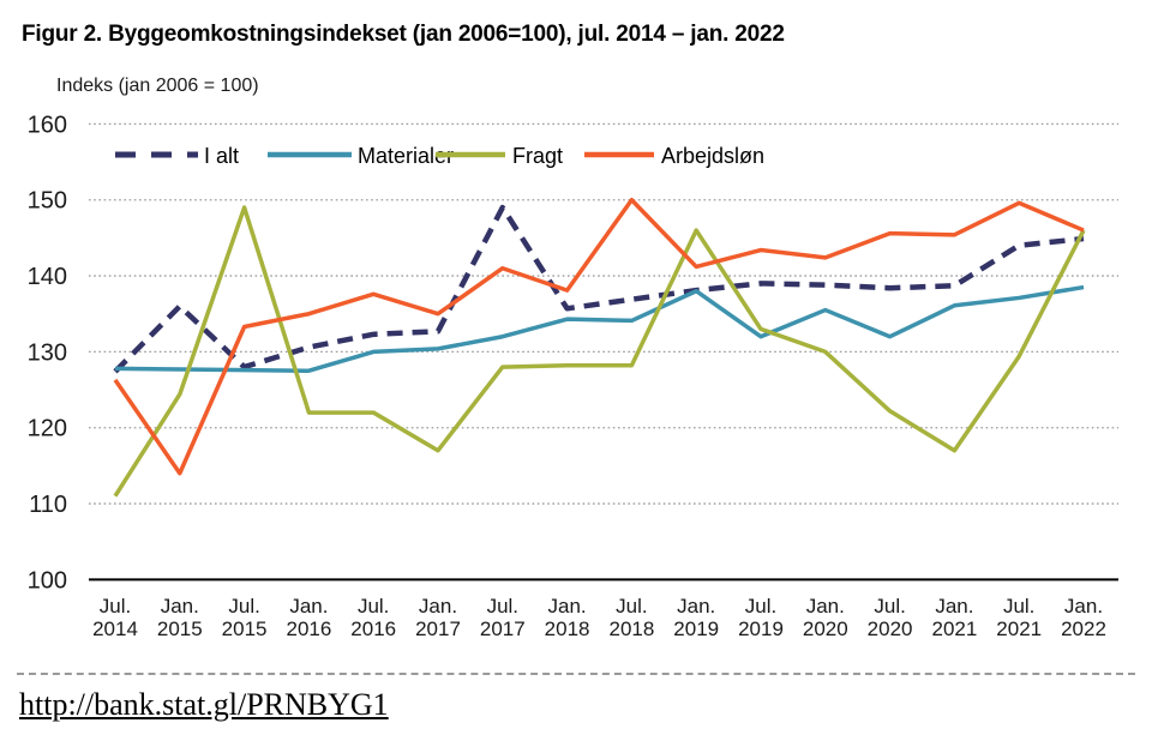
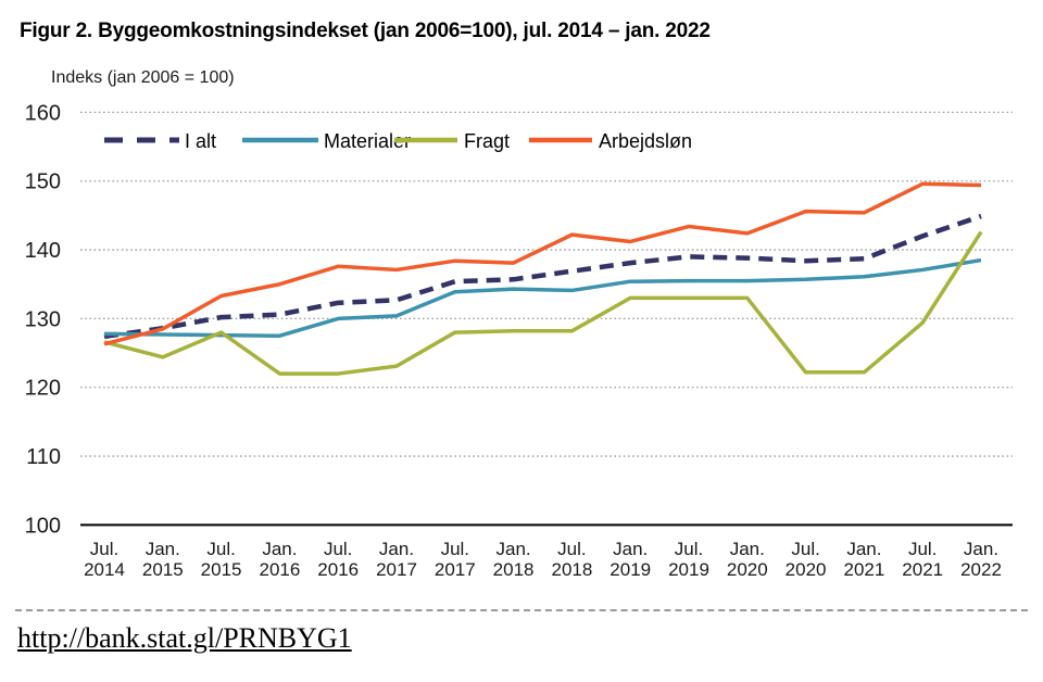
Fragt/Jul. 2014: 111 -> 127
I alt/Jan. 2015: 136 -> 129
Arbejdsløn/Jan. 2015: 114 -> 128
I alt/Jul. 2015: 128 -> 130
Fragt/Jul. 2015: 149 -> 128
Fragt/Jan. 2017: 117 -> 123
Arbejdsløn/Jan. 2017: 135 -> 137
I alt/Jul. 2017: 149 -> 135
Materialer/Jul. 2017: 132 -> 134
Arbejdsløn/Jul. 2017: 141 -> 138
Arbejdsløn/Jul. 2018: 150 -> 142
Materialer/Jan. 2019: 138 -> 135
Fragt/Jan. 2019: 146 -> 133
Materialer/Jul. 2019: 132 -> 136
Fragt/Jan. 2020: 130 -> 133
Materialer/Jul. 2020: 132 -> 136
Fragt/Jan. 2021: 117 -> 122
I alt/Jul. 2021: 144 -> 142
Fragt/Jan. 2022: 146 -> 143
Arbejdsløn/Jan. 2022: 146 -> 149
